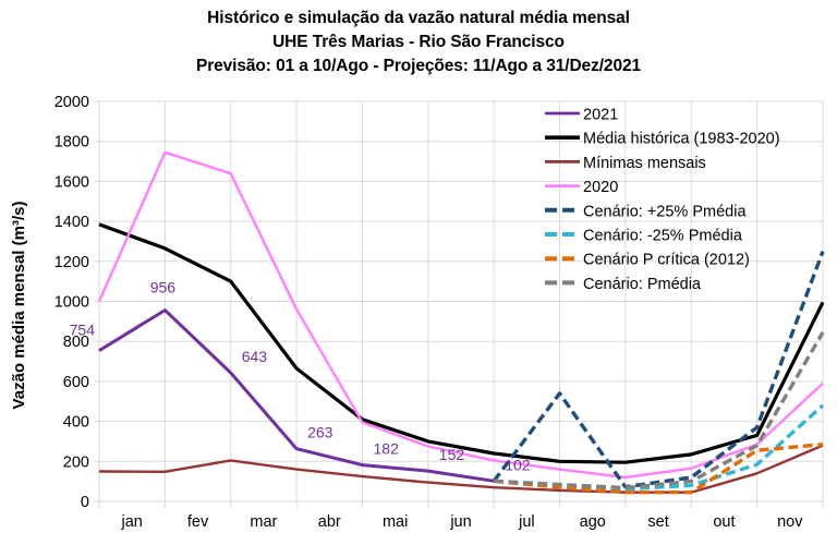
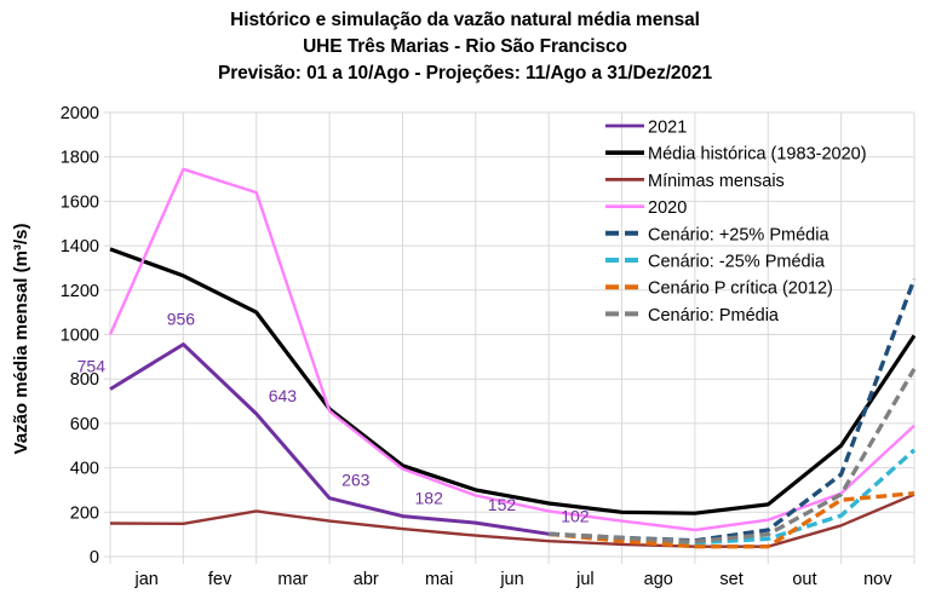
2020/abr: 960 -> 660
Cenário: +25% Pmédia/ago: 540 -> 80
Média histórica (1983-2020)/nov: 330 -> 500
